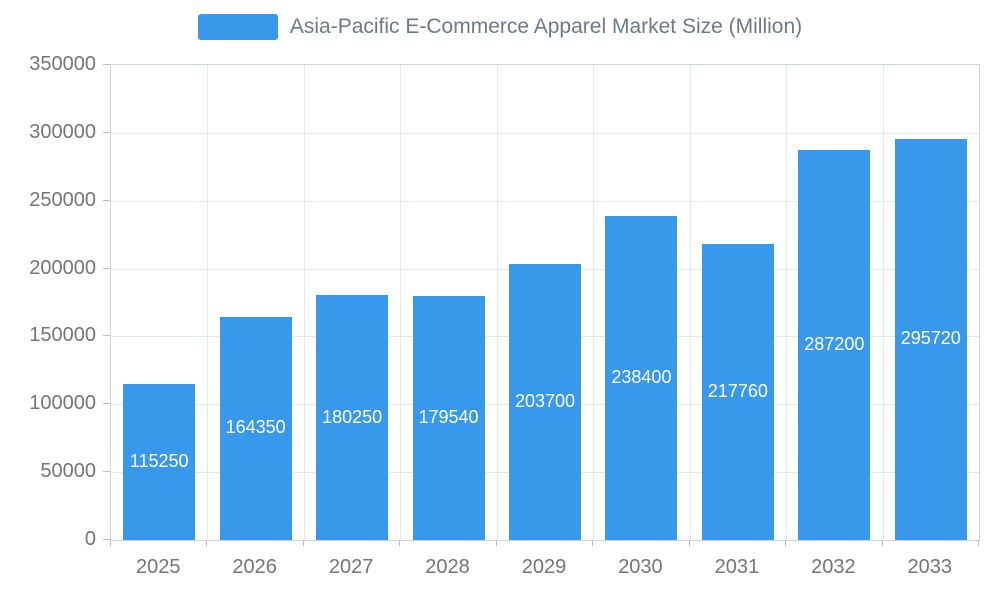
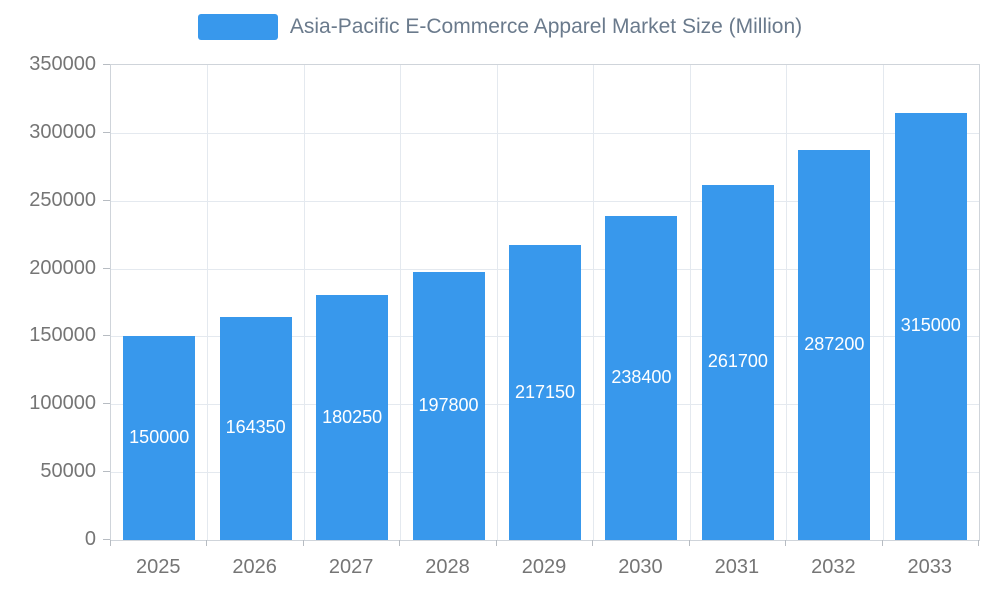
2025: 115250 -> 150000
2028: 179540 -> 197800
2029: 203700 -> 217150
2031: 217760 -> 261700
2033: 295720 -> 315000
